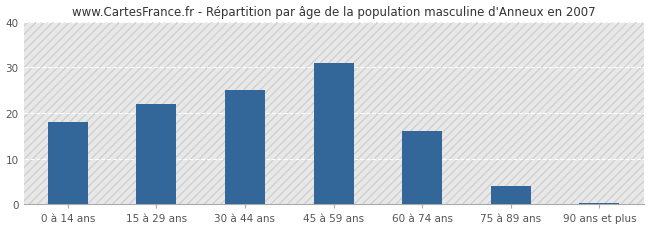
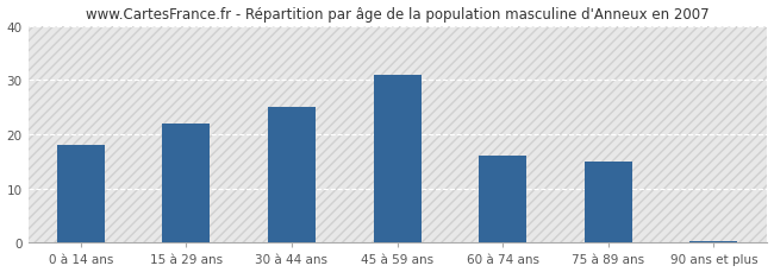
75 à 89 ans: 4.0 -> 15.0
